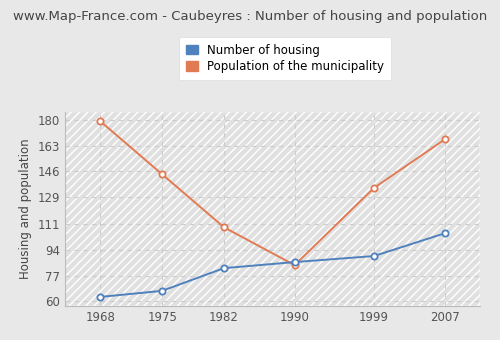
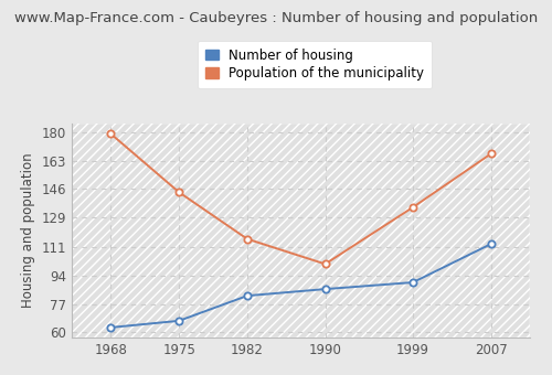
Population of the municipality/1982: 109 -> 116
Population of the municipality/1990: 84 -> 101
Number of housing/2007: 105 -> 113
